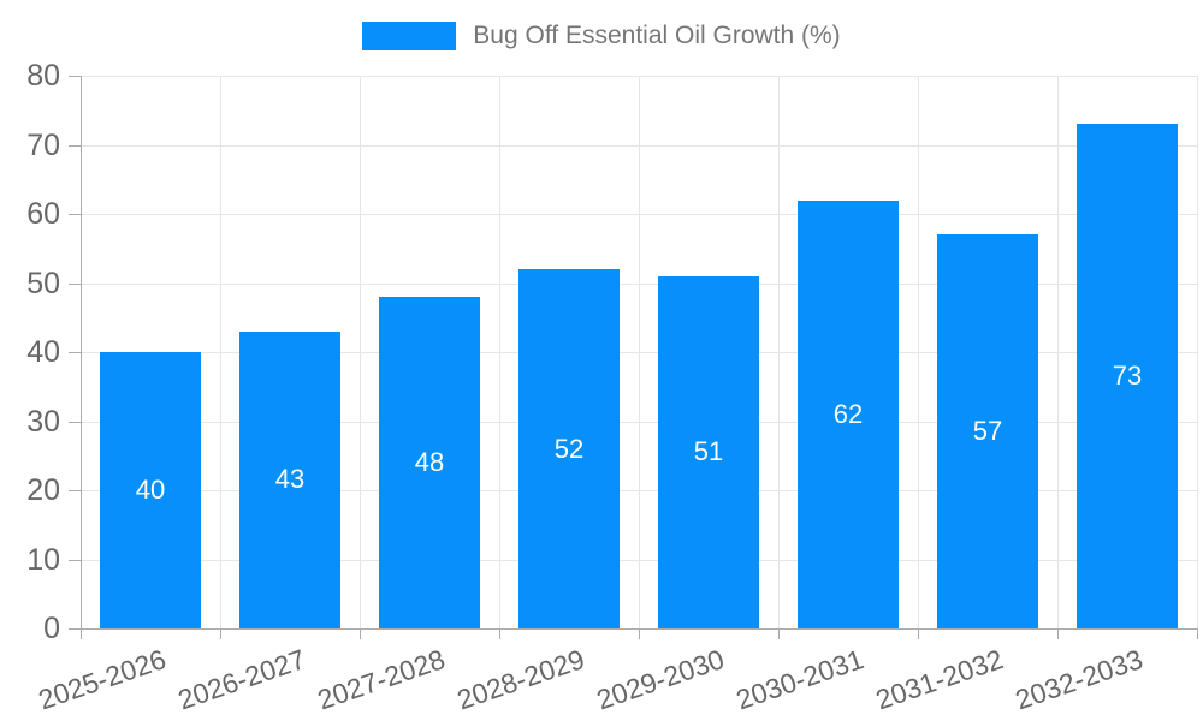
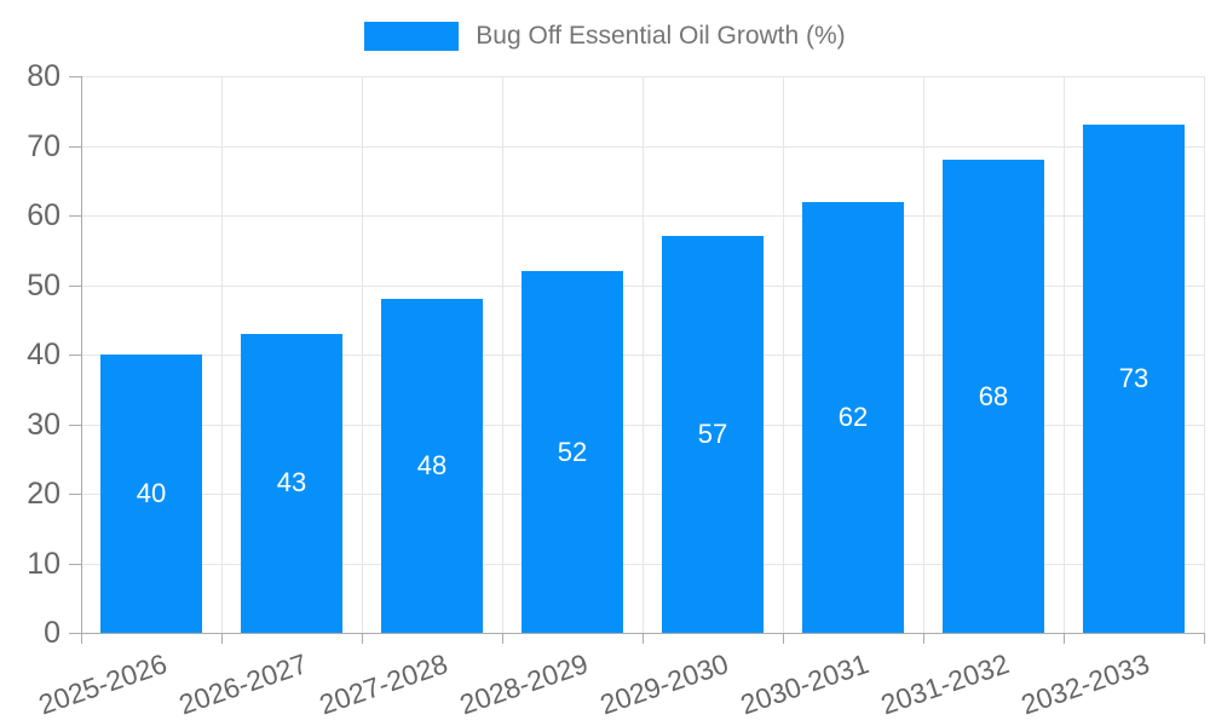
2029-2030: 51 -> 57
2031-2032: 57 -> 68
